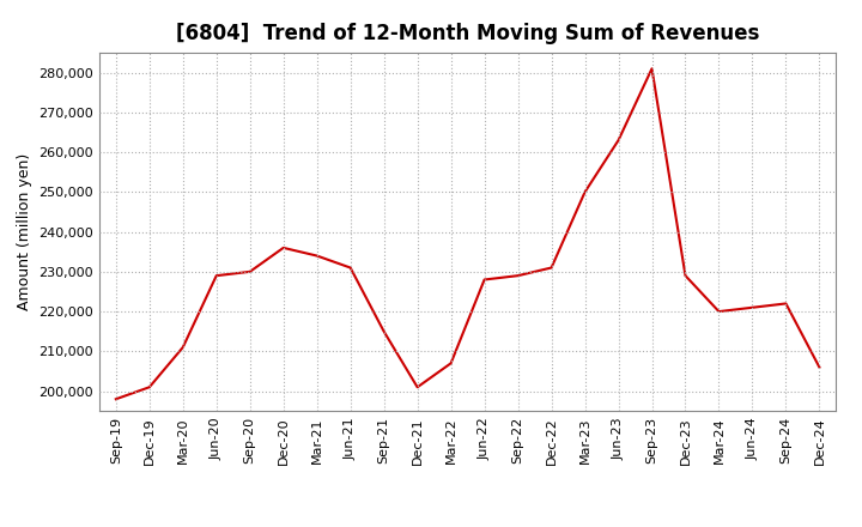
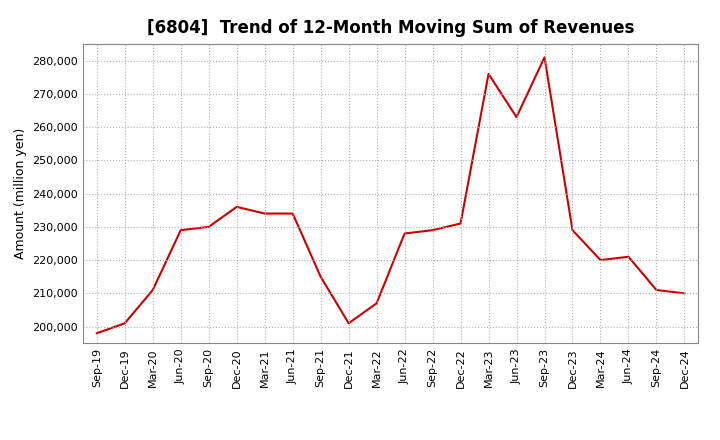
Jun-21: 231,000 -> 234,000
Mar-23: 250,000 -> 276,000
Sep-24: 222,000 -> 211,000
Dec-24: 206,000 -> 210,000
